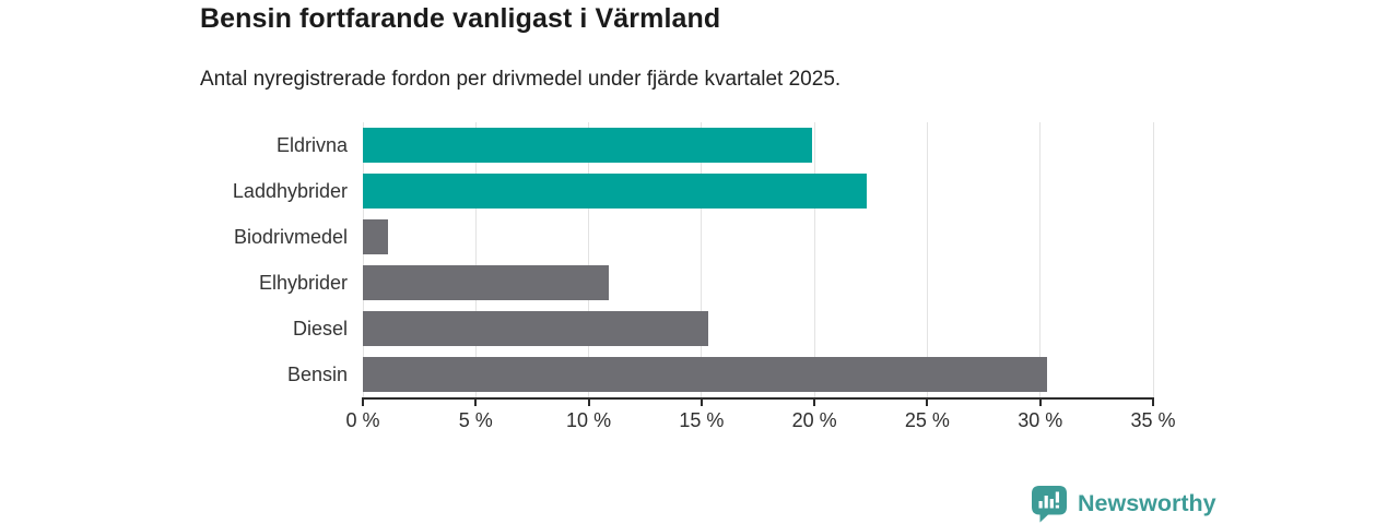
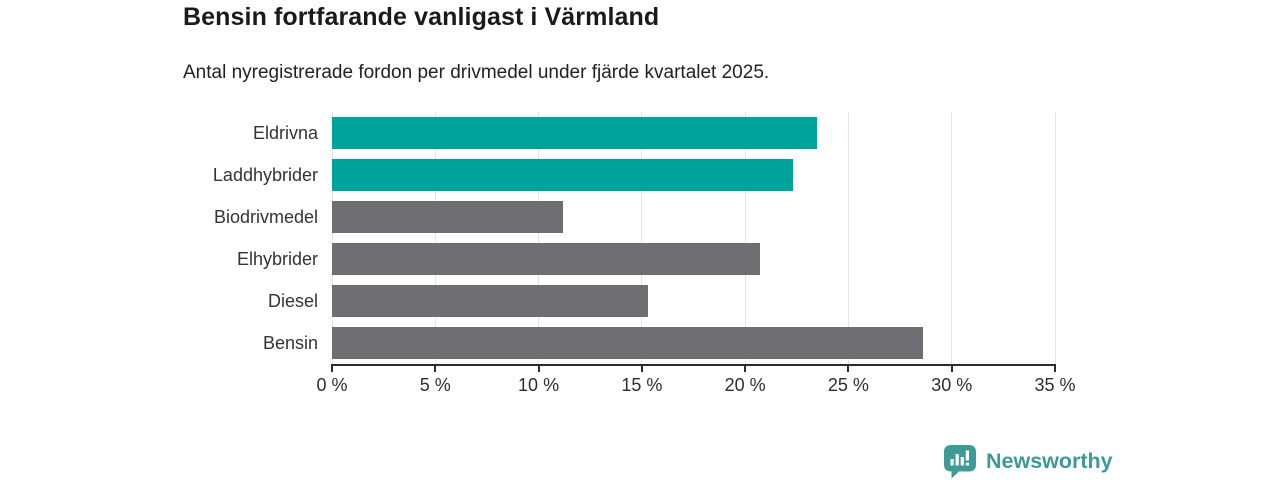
Eldrivna: 19.9% -> 23.5%
Biodrivmedel: 1.1% -> 11.2%
Elhybrider: 10.9% -> 20.7%
Bensin: 30.3% -> 28.6%
